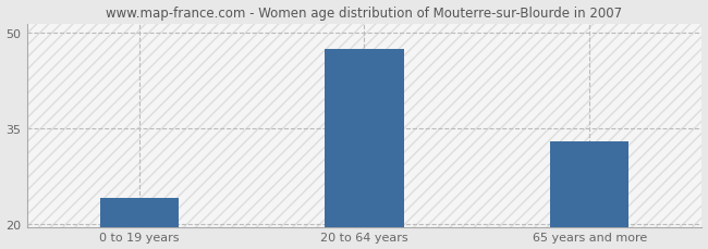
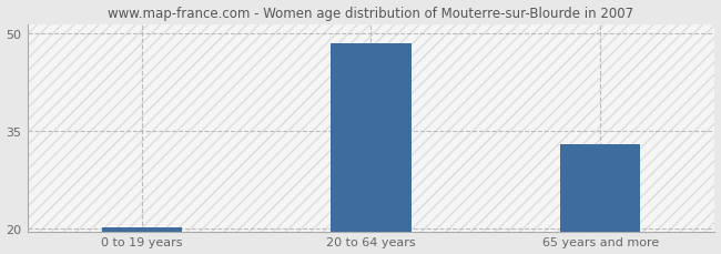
0 to 19 years: 24.0 -> 20.1
20 to 64 years: 47.4 -> 48.5
